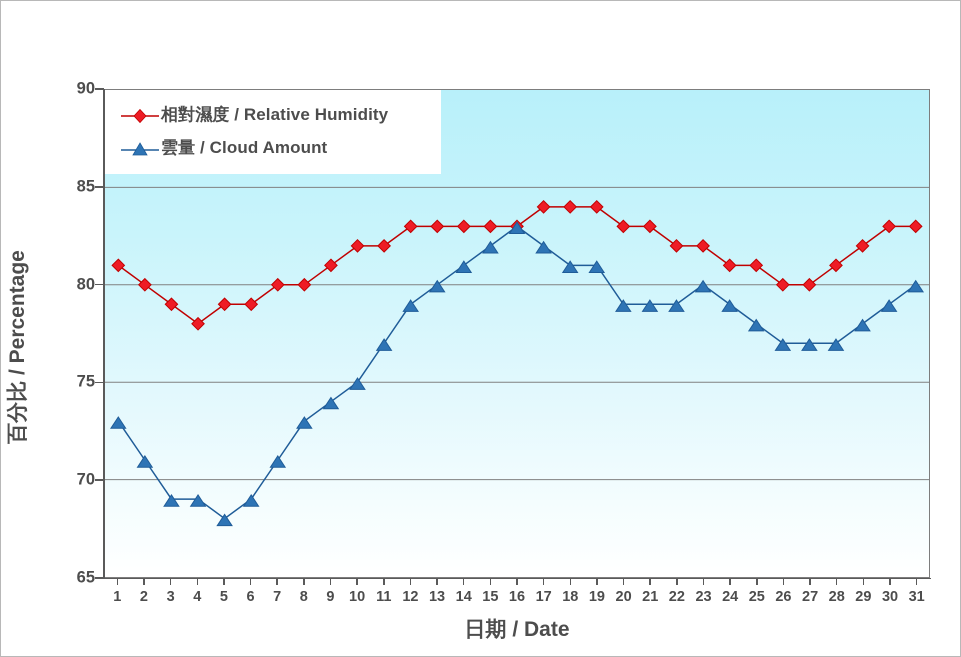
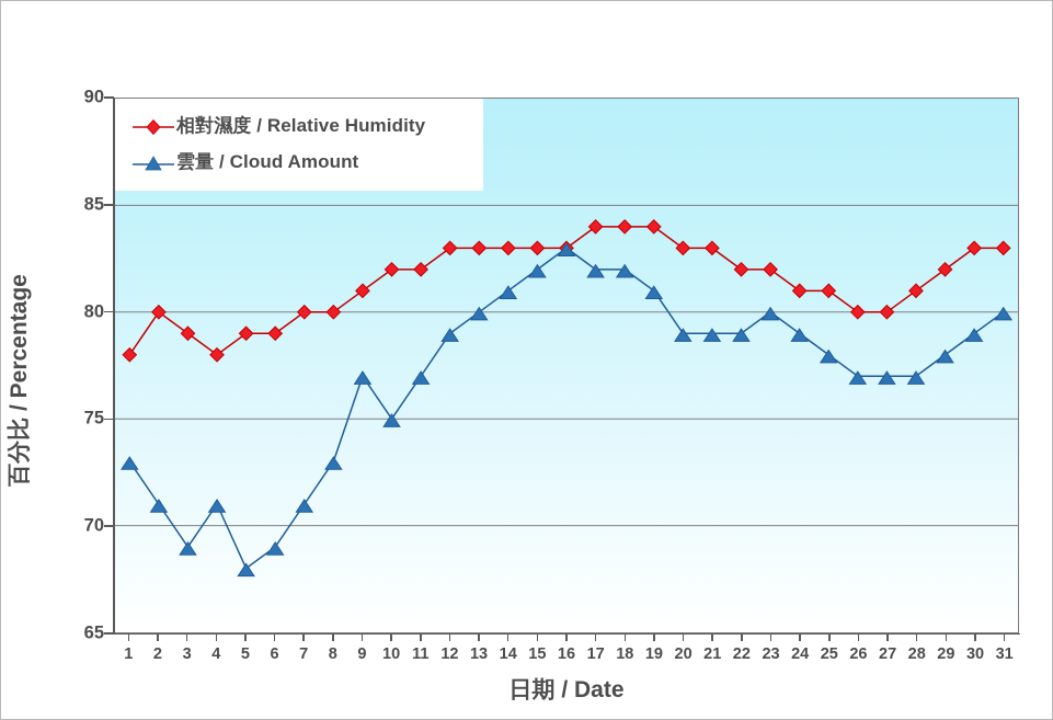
相對濕度 / Relative Humidity/1: 81 -> 78
雲量 / Cloud Amount/4: 69 -> 71
雲量 / Cloud Amount/9: 74 -> 77
雲量 / Cloud Amount/18: 81 -> 82
